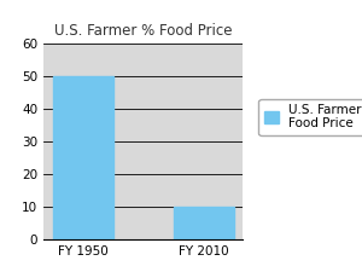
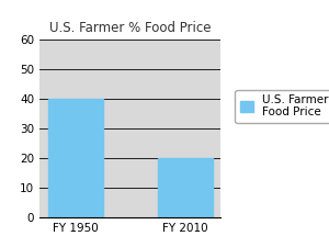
FY 1950: 50 -> 40
FY 2010: 10 -> 20
